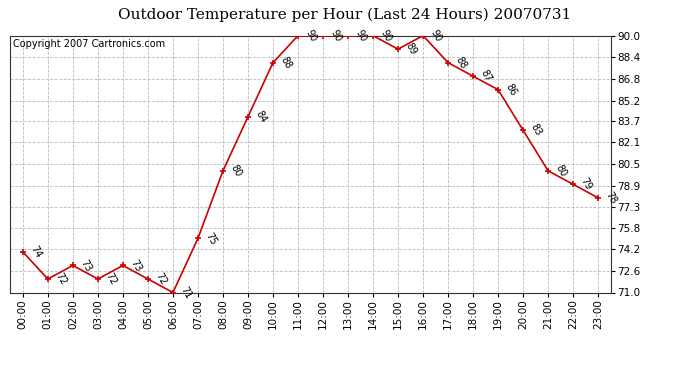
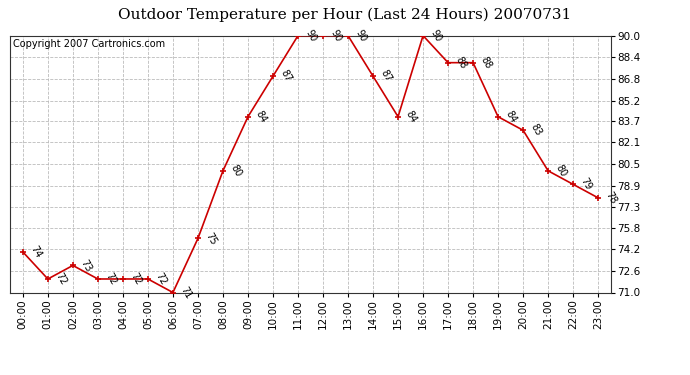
04:00: 73 -> 72
10:00: 88 -> 87
14:00: 90 -> 87
15:00: 89 -> 84
18:00: 87 -> 88
19:00: 86 -> 84
